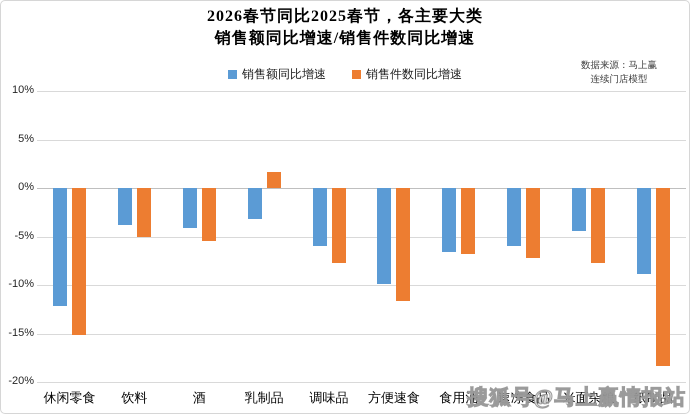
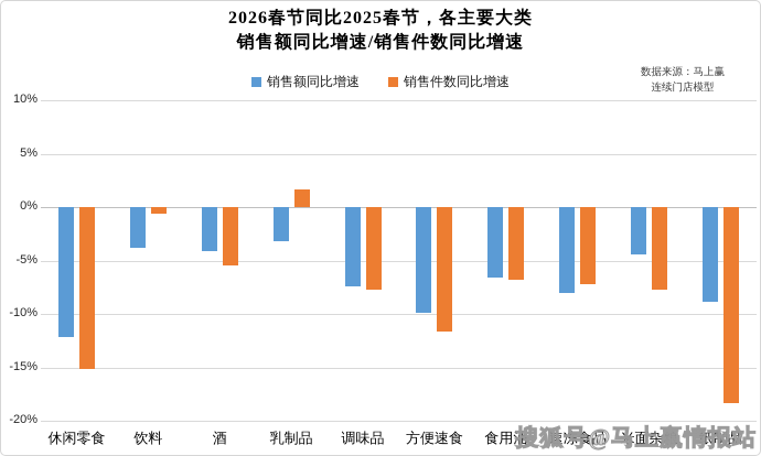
销售件数同比增速/饮料: -5% -> -1%
销售额同比增速/调味品: -6% -> -7%
销售额同比增速/速冻食品: -6% -> -8%
